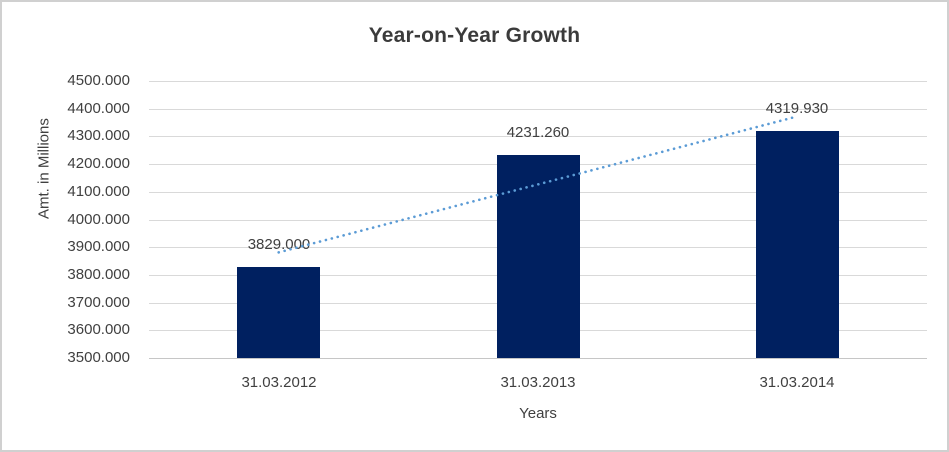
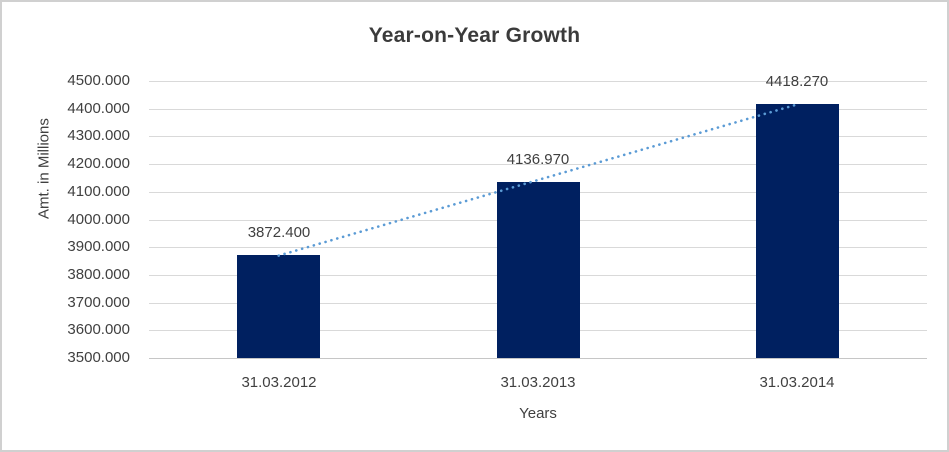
31.03.2012: 3829.000 -> 3872.400
31.03.2013: 4231.260 -> 4136.970
31.03.2014: 4319.930 -> 4418.270
